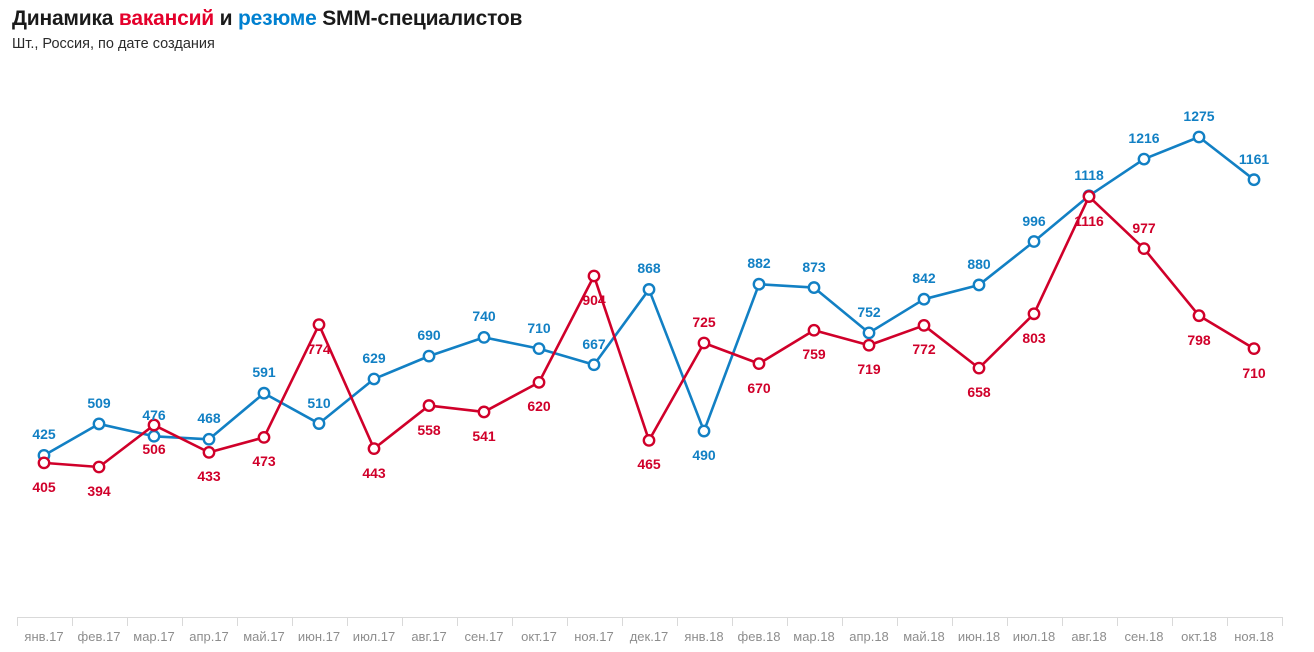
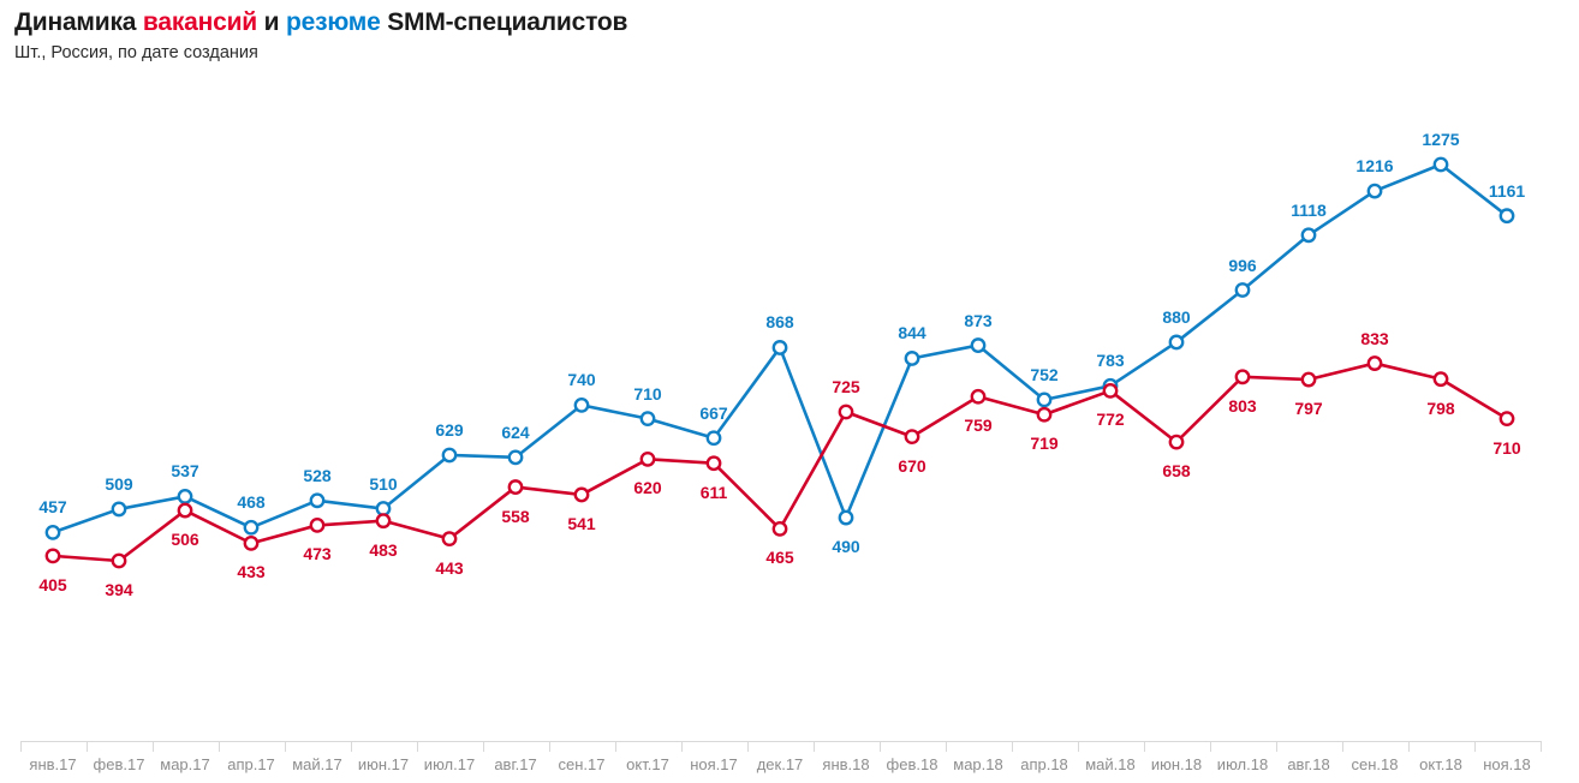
резюме/янв.17: 425 -> 457
резюме/мар.17: 476 -> 537
резюме/май.17: 591 -> 528
вакансий/июн.17: 774 -> 483
резюме/авг.17: 690 -> 624
вакансий/ноя.17: 904 -> 611
резюме/фев.18: 882 -> 844
резюме/май.18: 842 -> 783
вакансий/авг.18: 1116 -> 797
вакансий/сен.18: 977 -> 833
